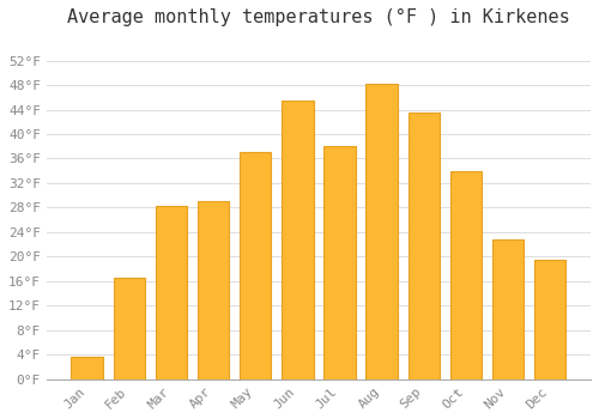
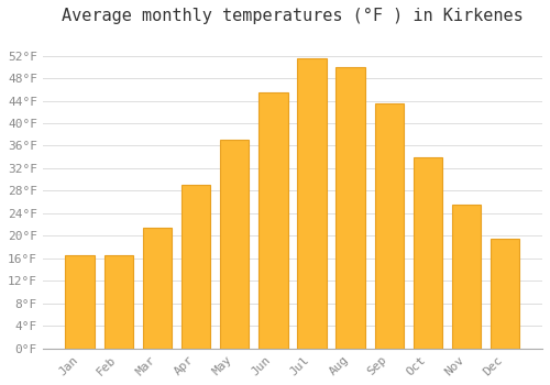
Jan: 3.6°F -> 16.5°F
Mar: 28.2°F -> 21.5°F
Jul: 38.0°F -> 51.5°F
Aug: 48.2°F -> 50.0°F
Nov: 22.8°F -> 25.5°F
